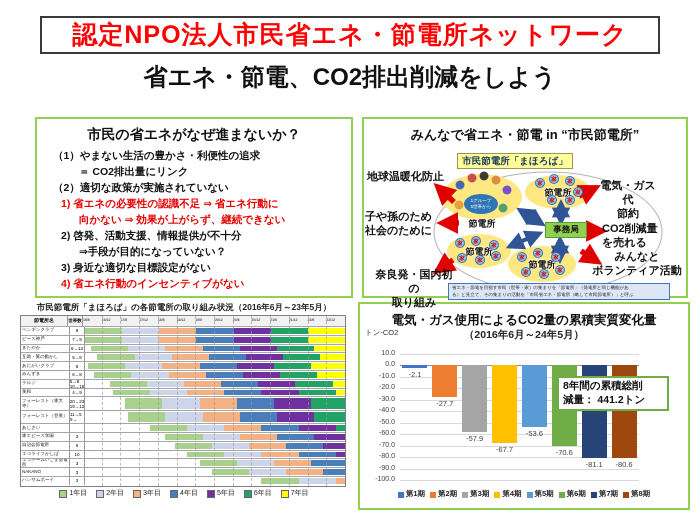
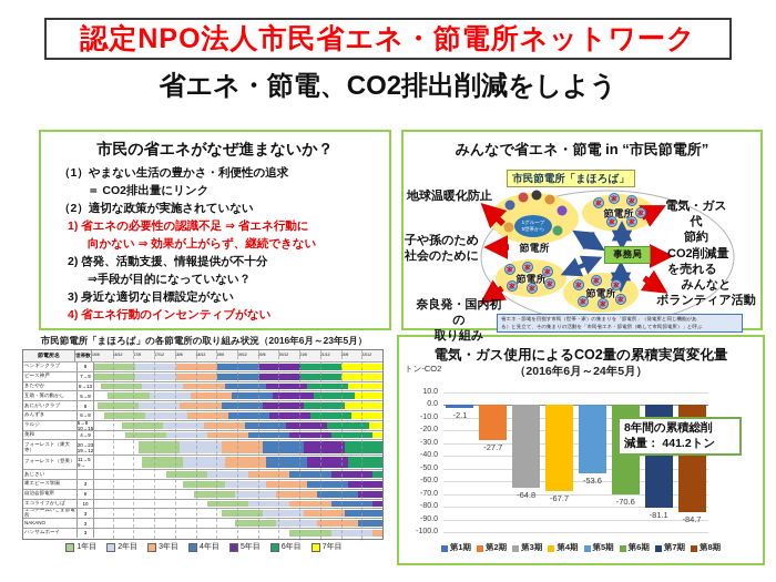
第3期: -57.9 -> -64.8
第8期: -80.6 -> -84.7
